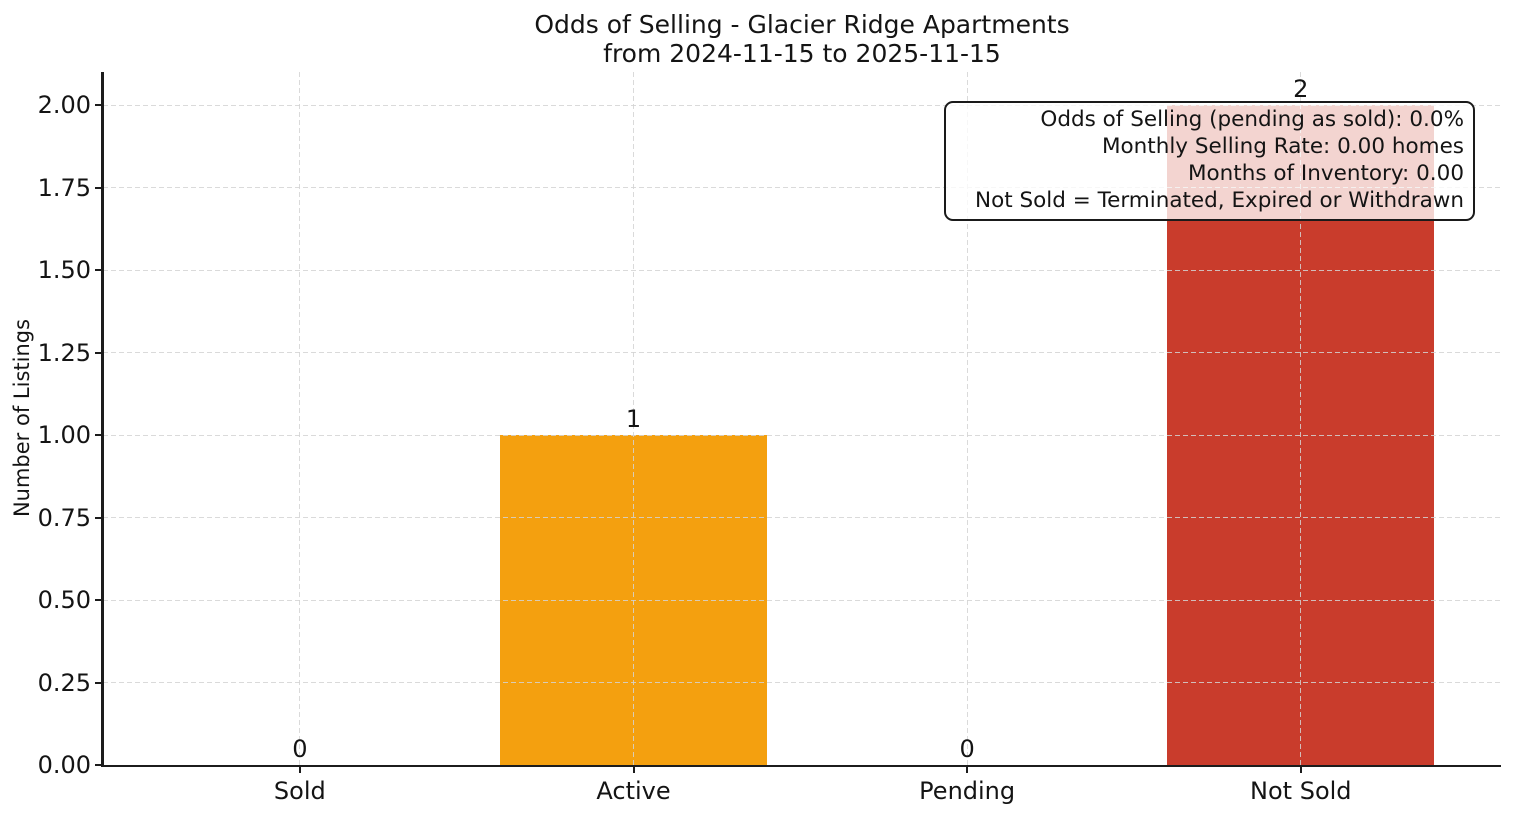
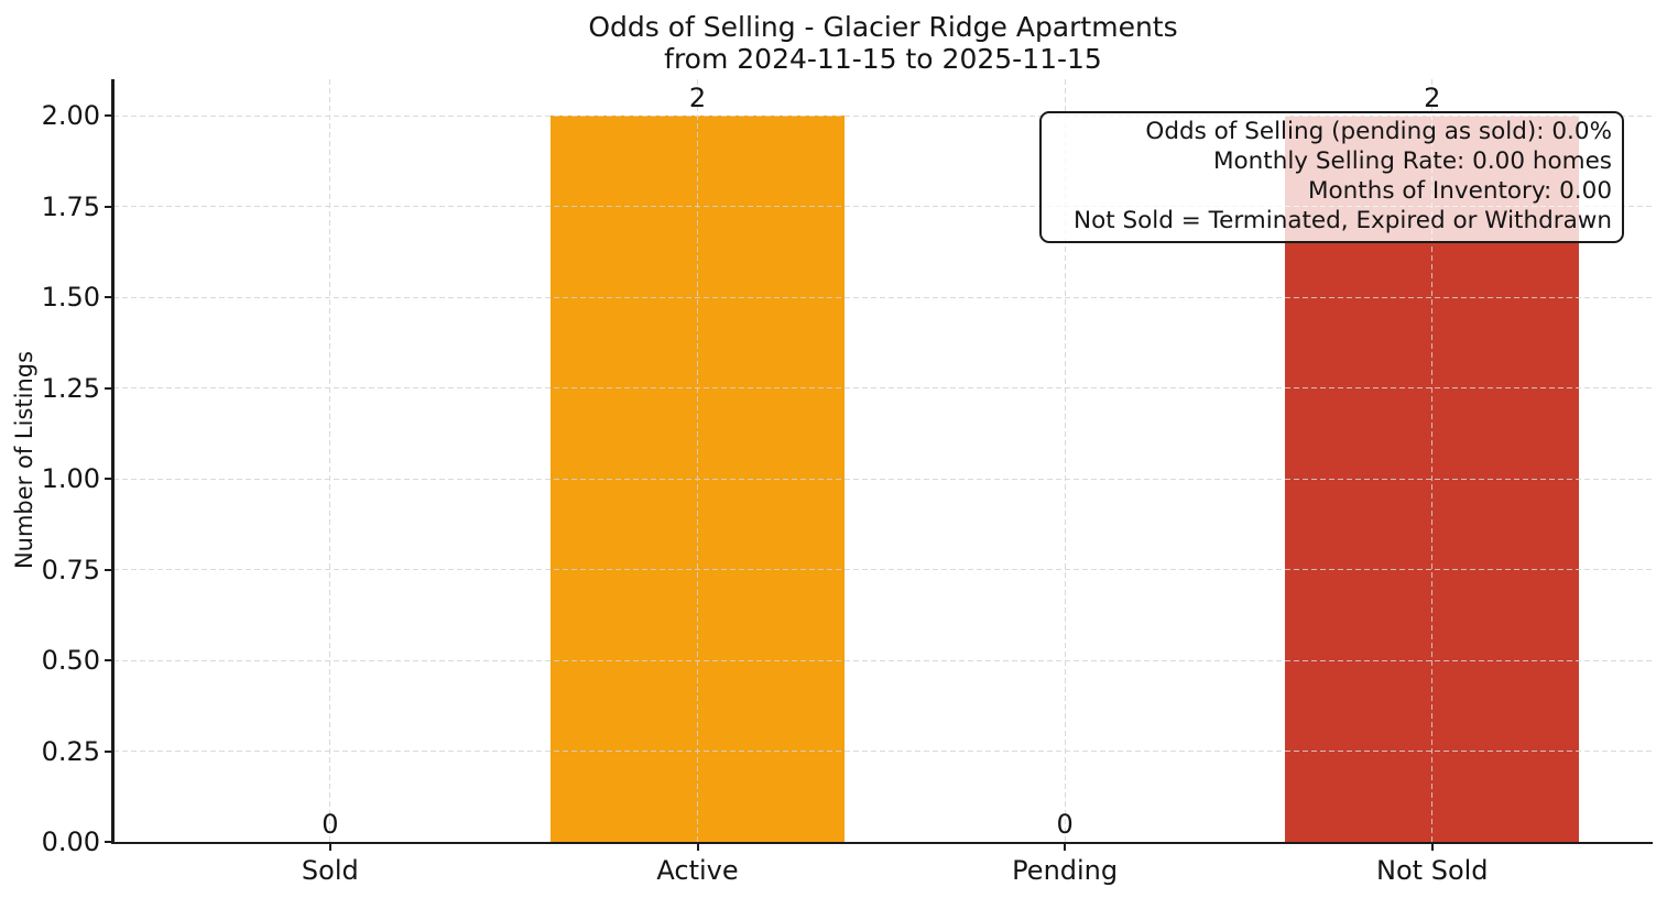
Active: 1 -> 2
